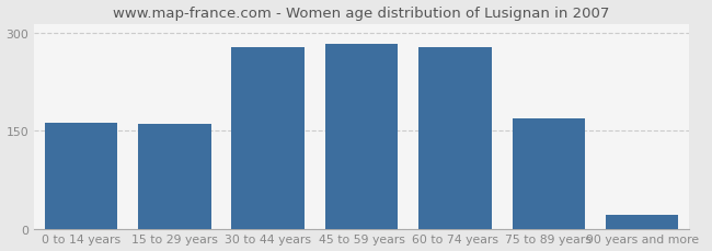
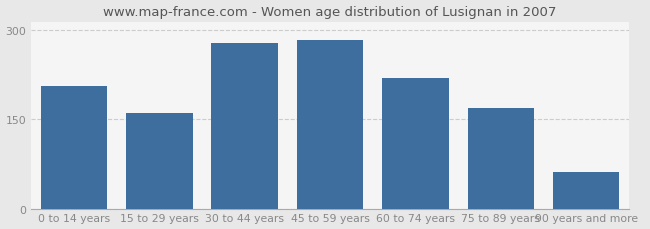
0 to 14 years: 163 -> 206
60 to 74 years: 278 -> 220
90 years and more: 22 -> 62
